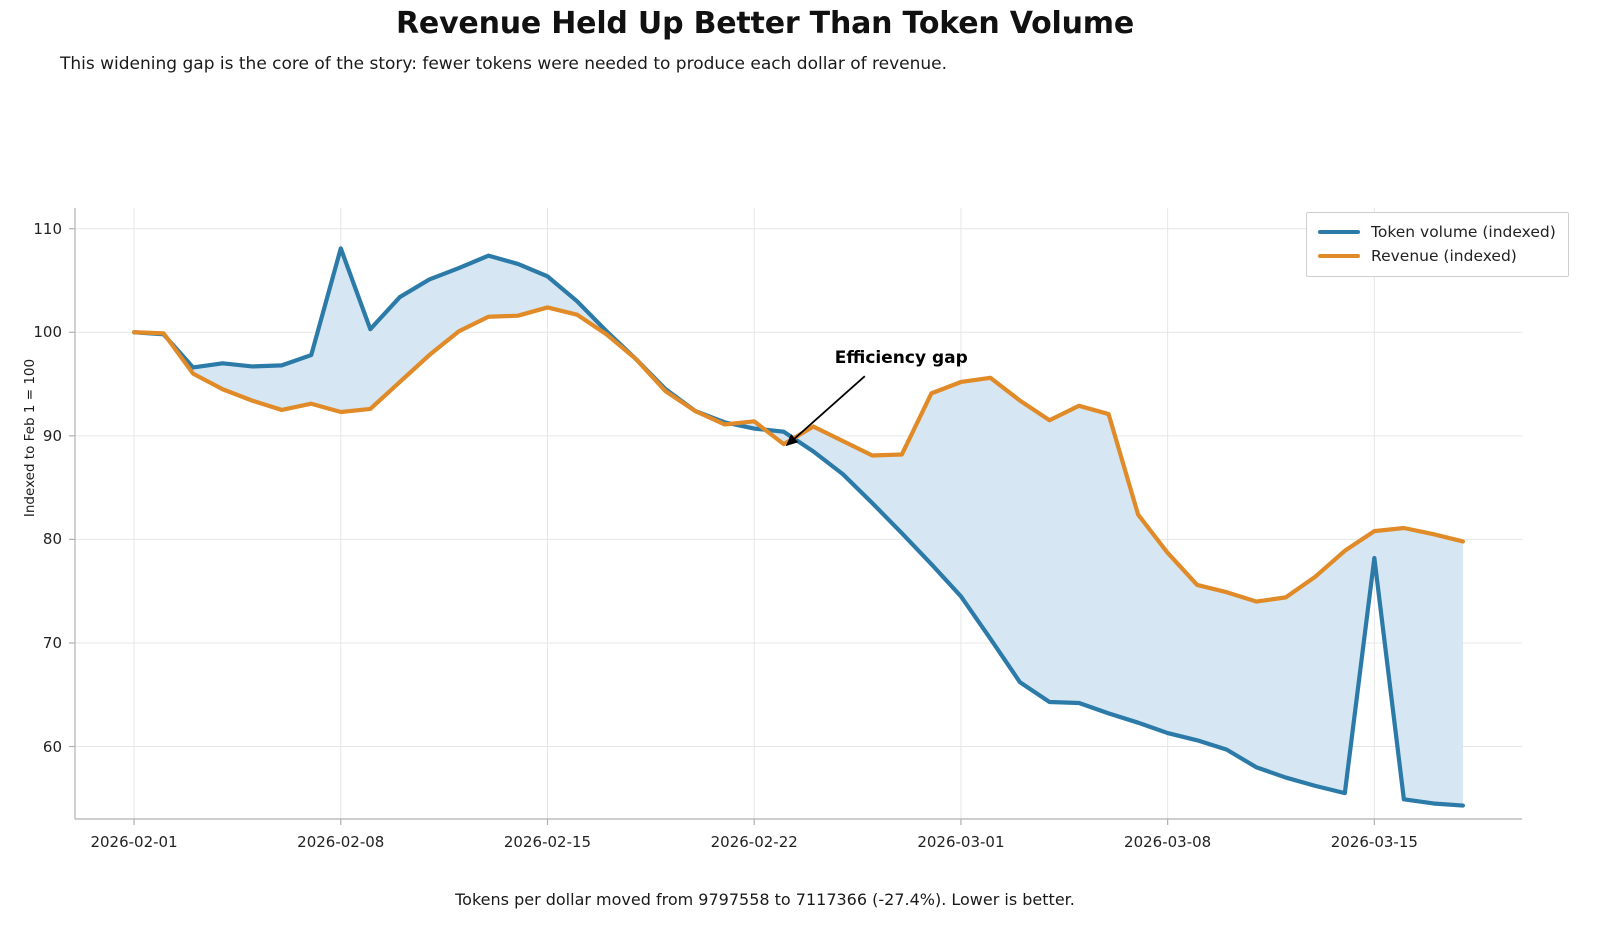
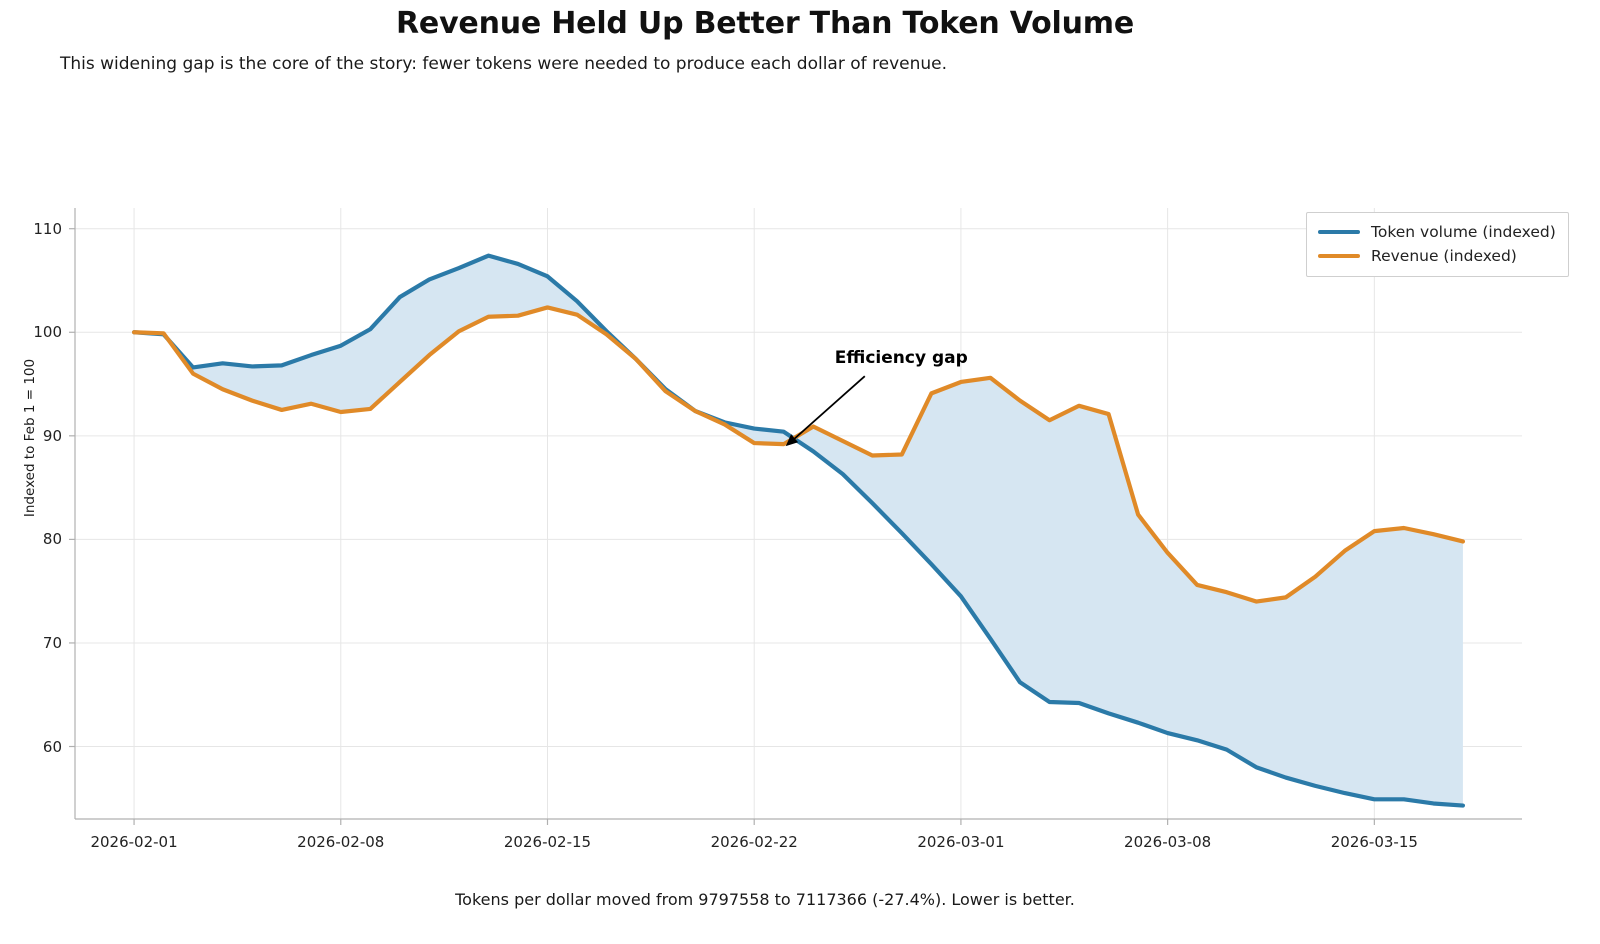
Token volume (indexed)/2026-02-08: 108.1 -> 98.7
Revenue (indexed)/2026-02-22: 91.4 -> 89.3
Token volume (indexed)/2026-03-15: 78.2 -> 54.9
